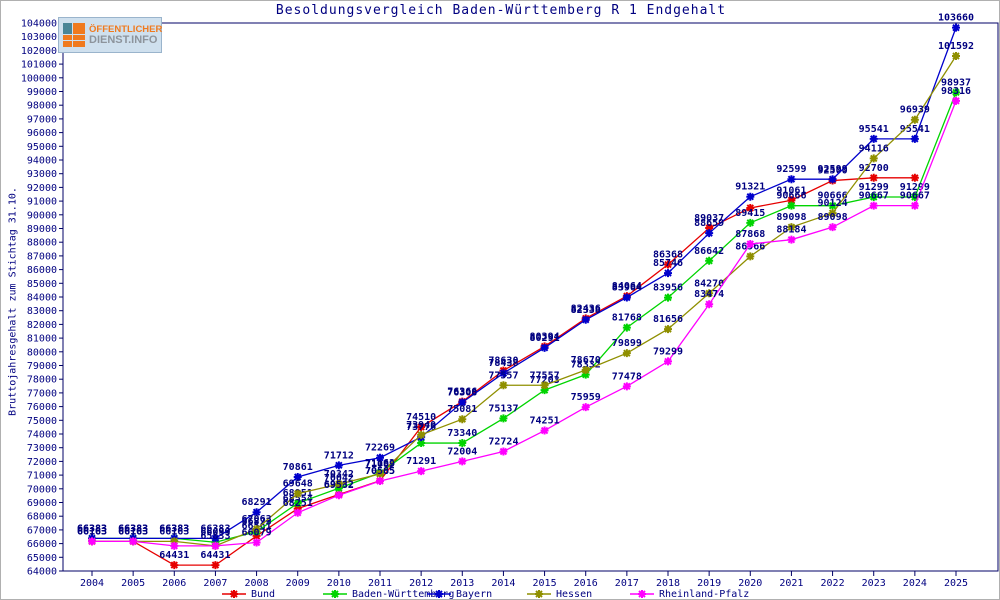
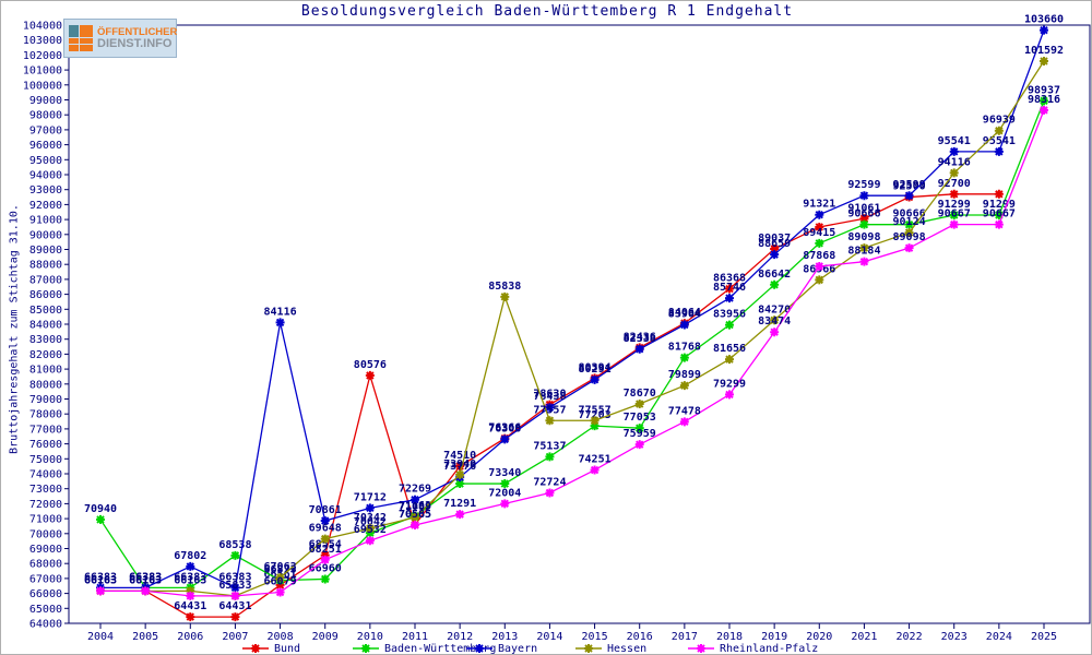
Baden-Württemberg/2004: 66383 -> 70940
Bayern/2006: 66383 -> 67802
Baden-Württemberg/2007: 66099 -> 68538
Bayern/2008: 68291 -> 84116
Baden-Württemberg/2009: 68951 -> 66960
Bund/2010: 69582 -> 80576
Hessen/2013: 75081 -> 85838
Baden-Württemberg/2016: 78332 -> 77053
